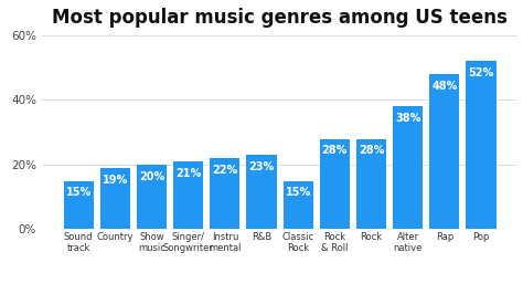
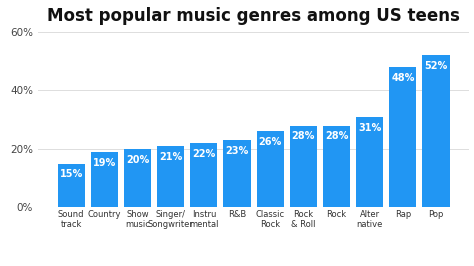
Classic Rock: 15% -> 26%
Alter native: 38% -> 31%
